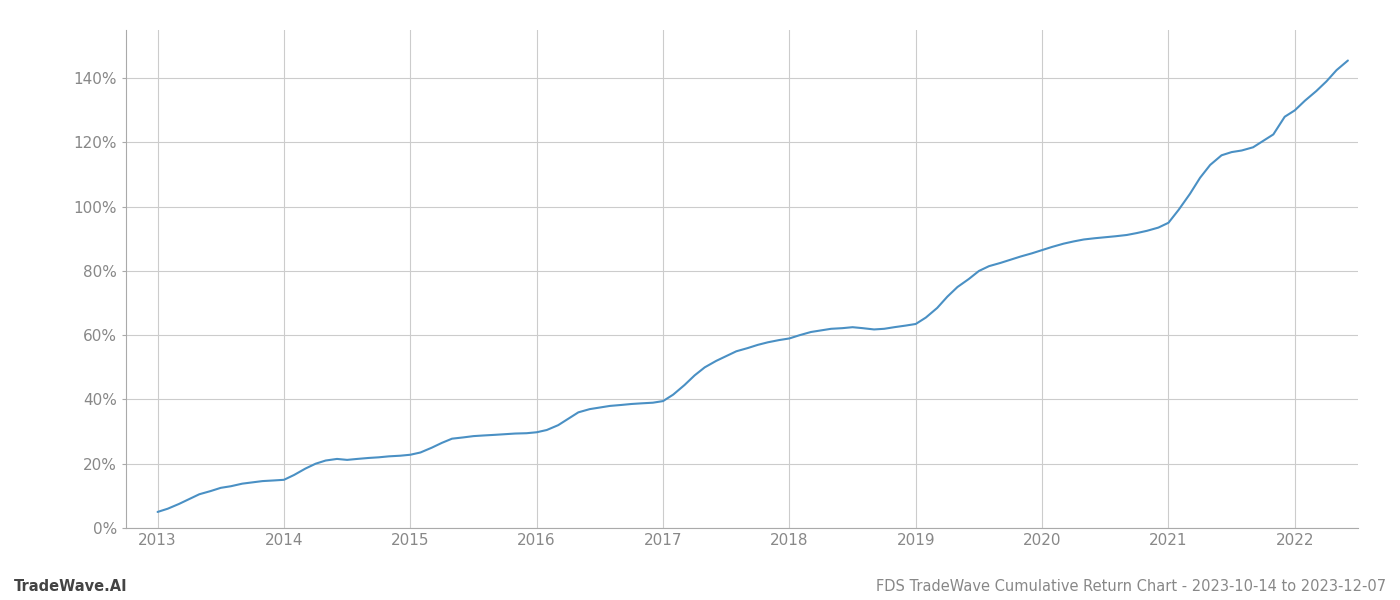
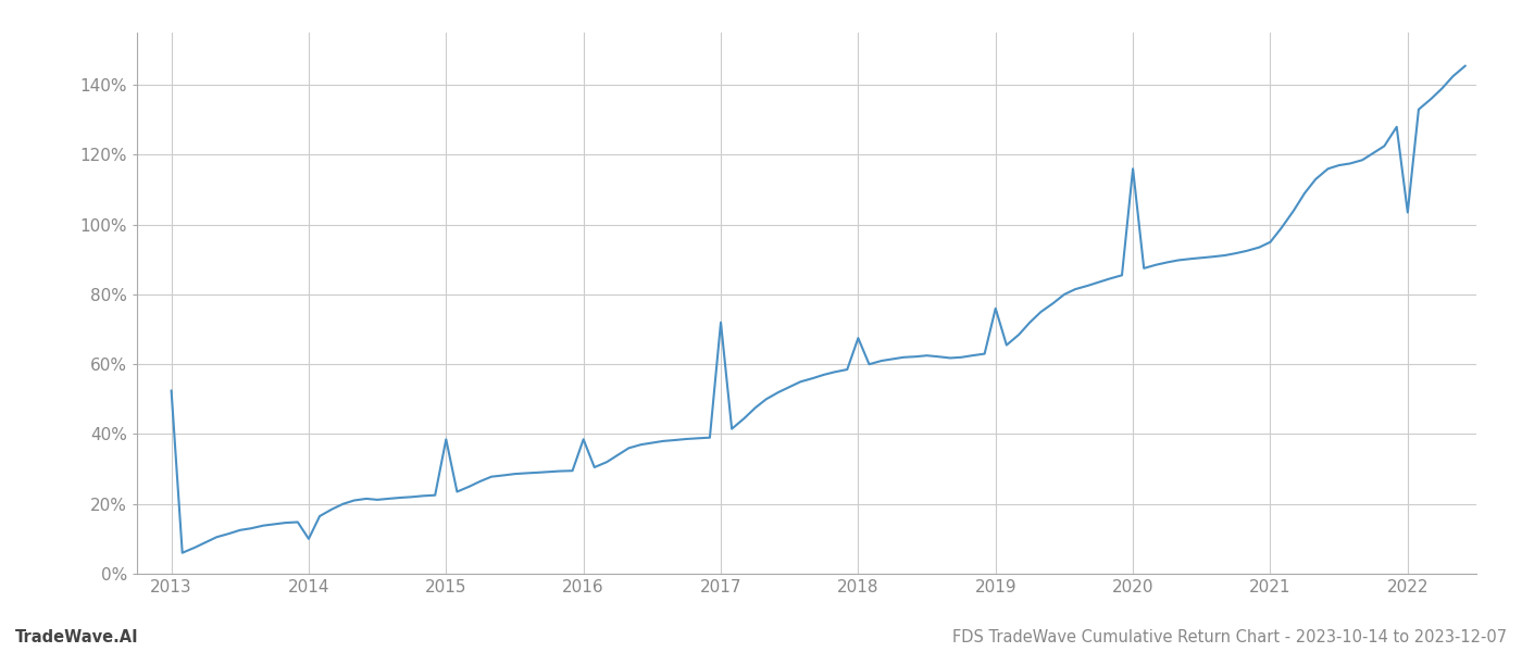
2013: 5.0% -> 52.5%
2014: 15.0% -> 10.0%
2015: 22.8% -> 38.5%
2016: 29.8% -> 38.5%
2017: 39.5% -> 72.0%
2018: 59.0% -> 67.5%
2019: 63.5% -> 76.0%
2020: 86.5% -> 116.0%
2022: 130.0% -> 103.5%
